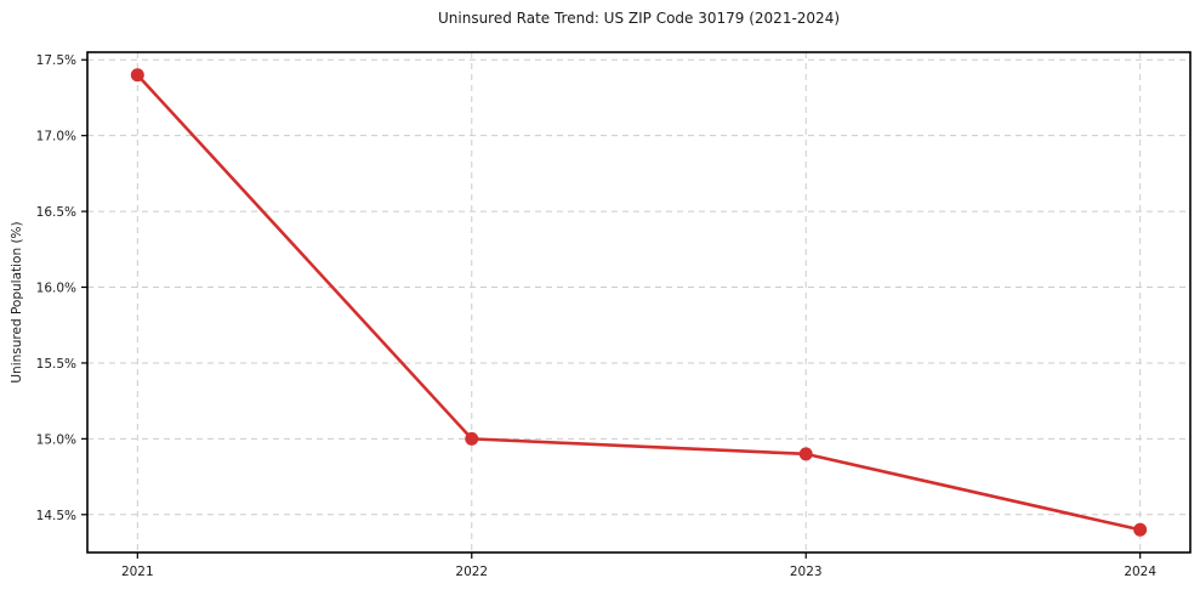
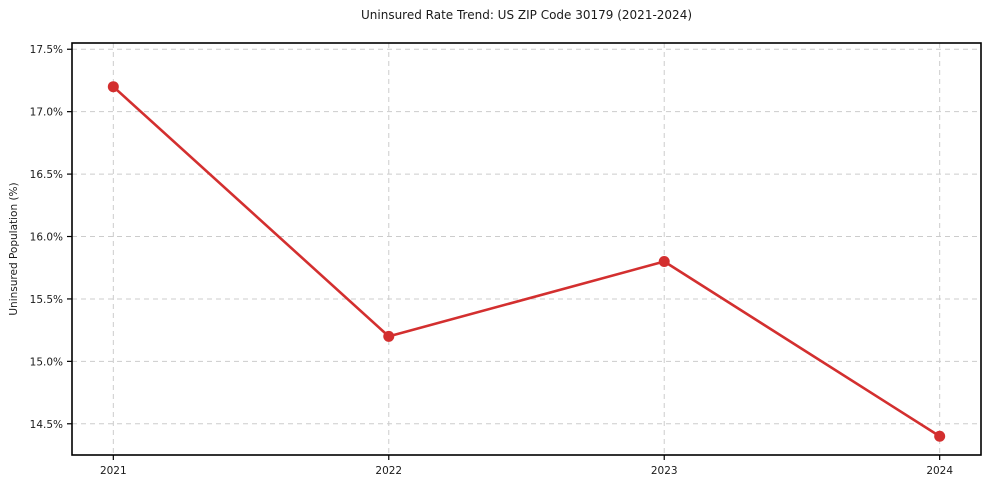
2021: 17.4% -> 17.2%
2022: 15.0% -> 15.2%
2023: 14.9% -> 15.8%
